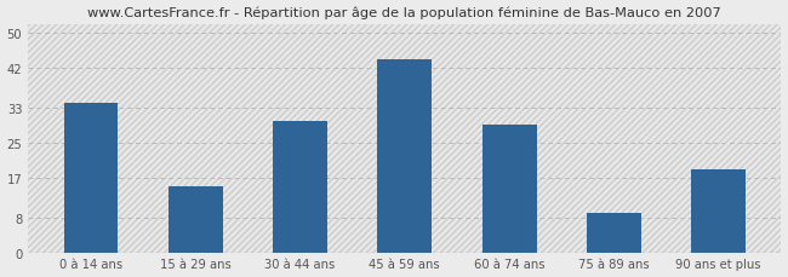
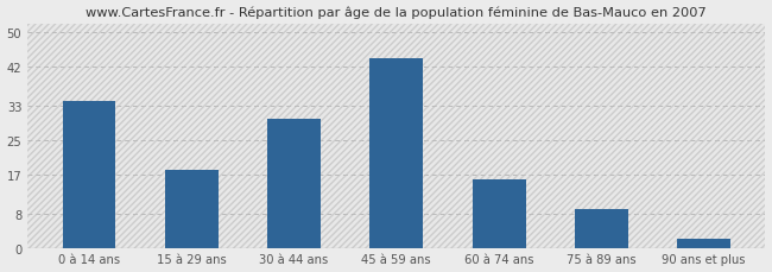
15 à 29 ans: 15 -> 18
60 à 74 ans: 29 -> 16
90 ans et plus: 19 -> 2
